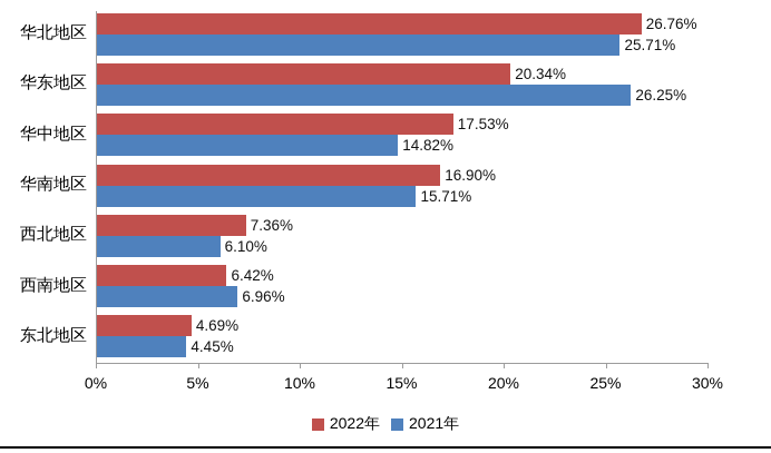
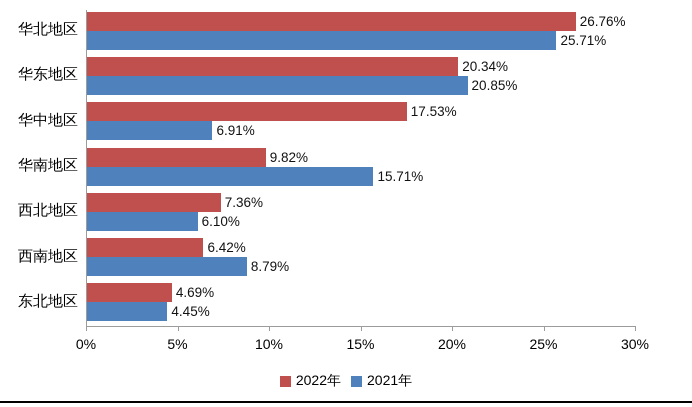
2021年/华东地区: 26.25% -> 20.85%
2021年/华中地区: 14.82% -> 6.91%
2022年/华南地区: 16.90% -> 9.82%
2021年/西南地区: 6.96% -> 8.79%
